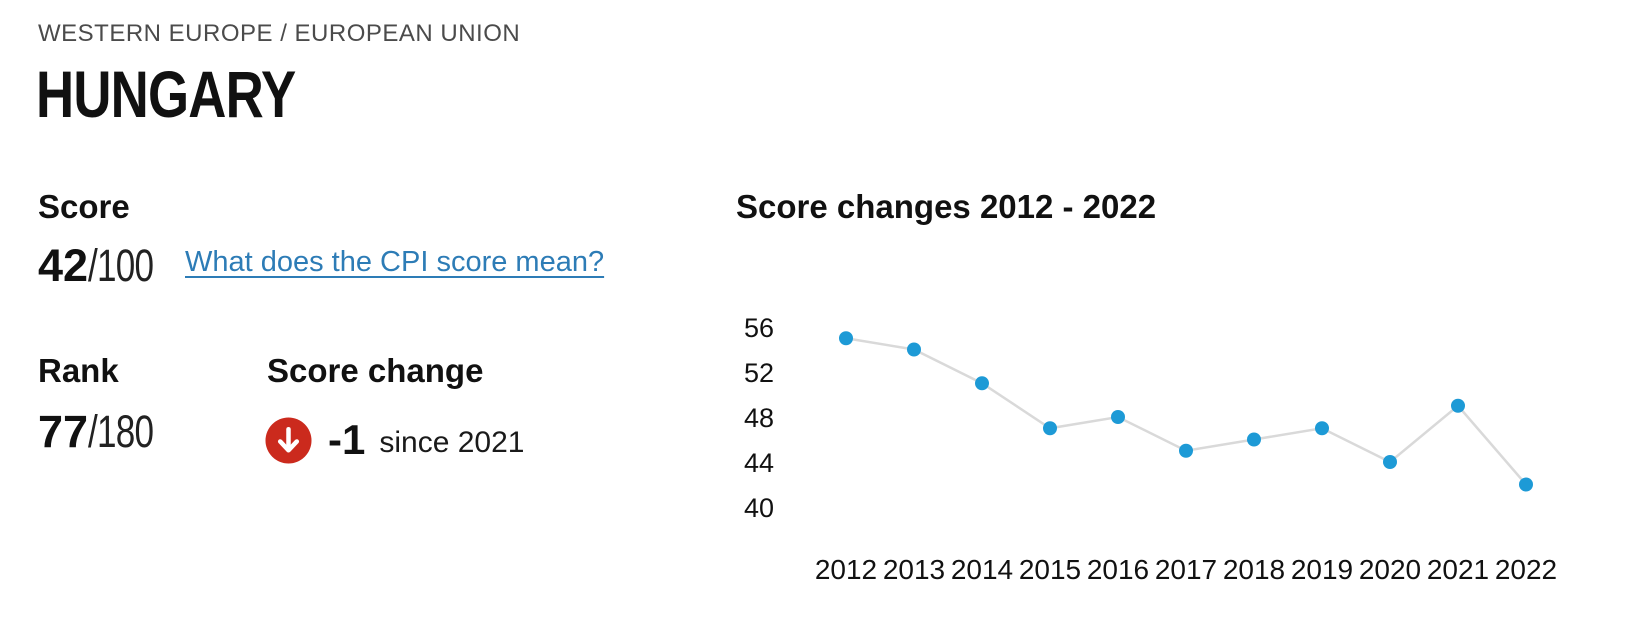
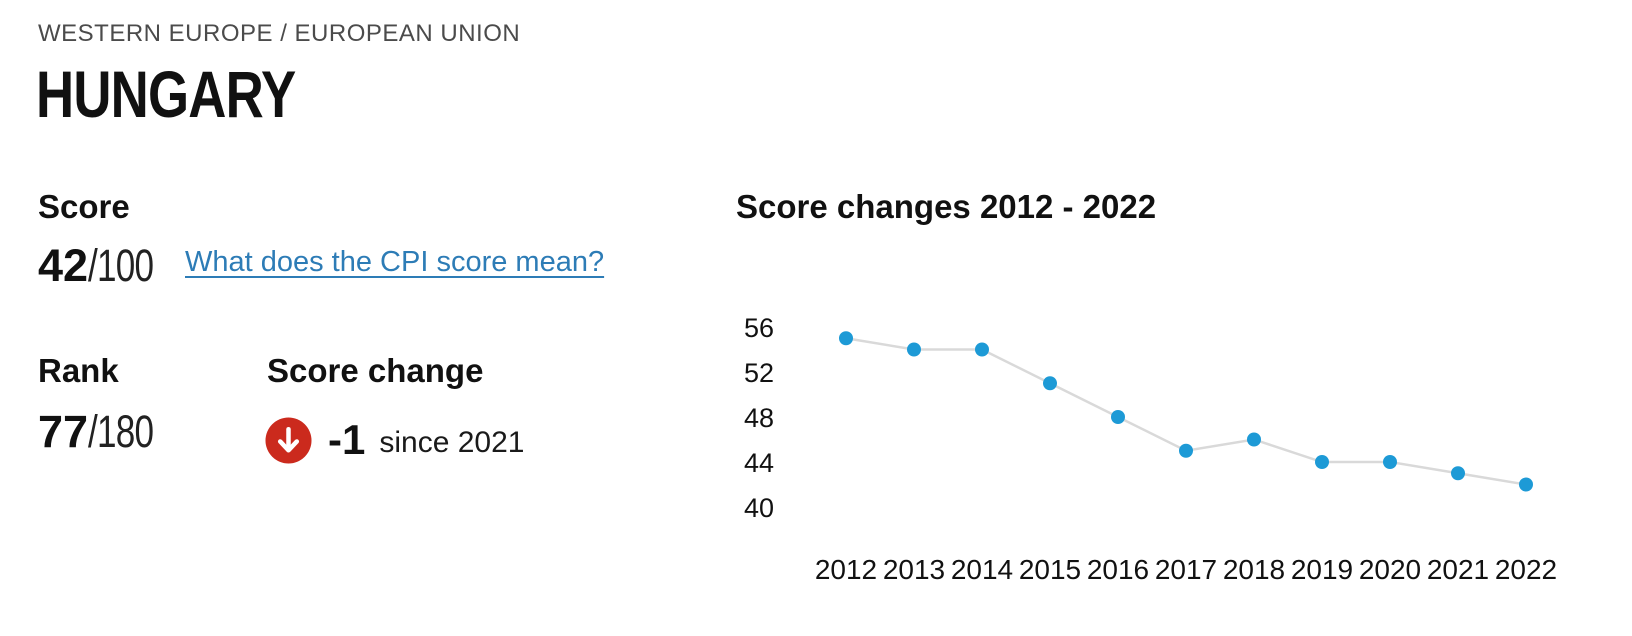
2014: 51 -> 54
2015: 47 -> 51
2019: 47 -> 44
2021: 49 -> 43
